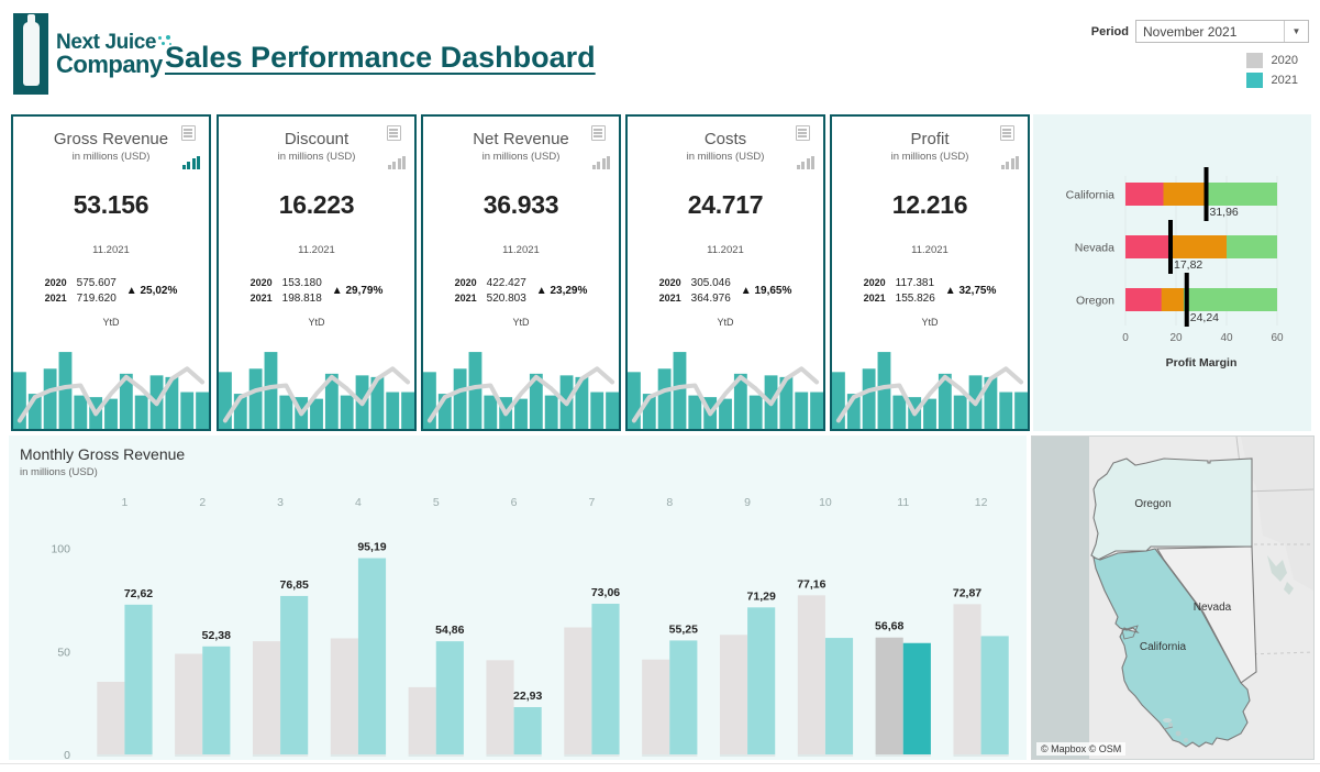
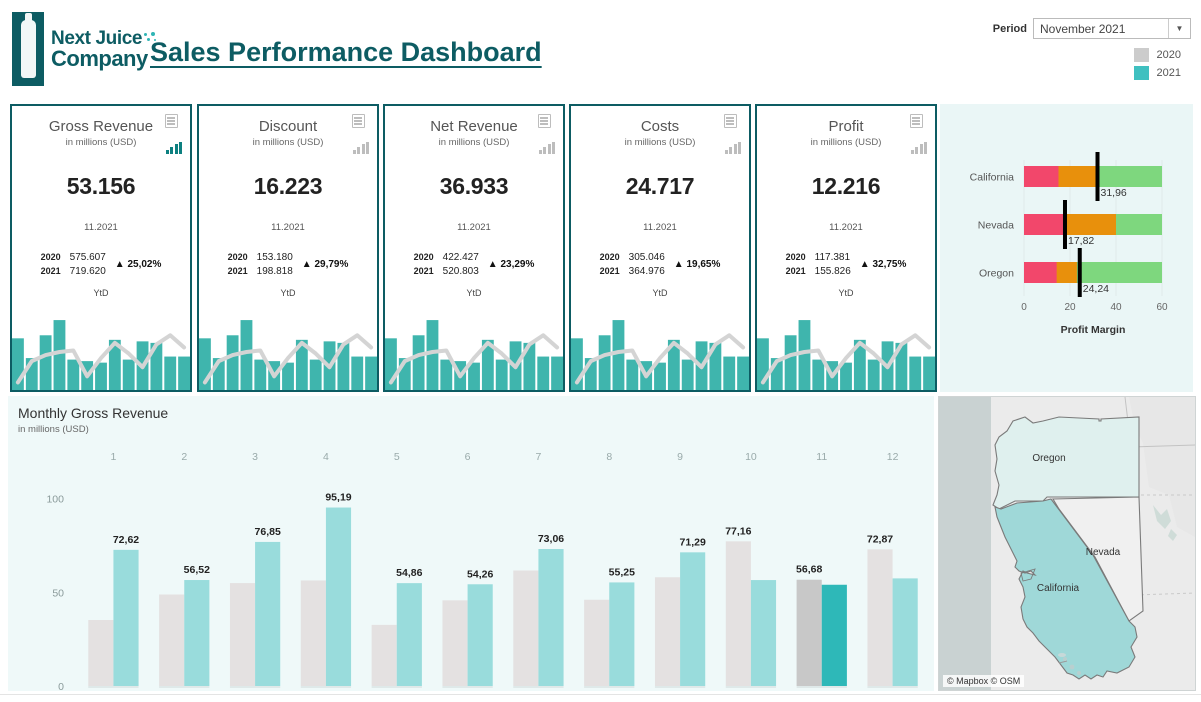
Monthly Gross Revenue/2021/2: 52,38 -> 56,52
Monthly Gross Revenue/2021/6: 22,93 -> 54,26
